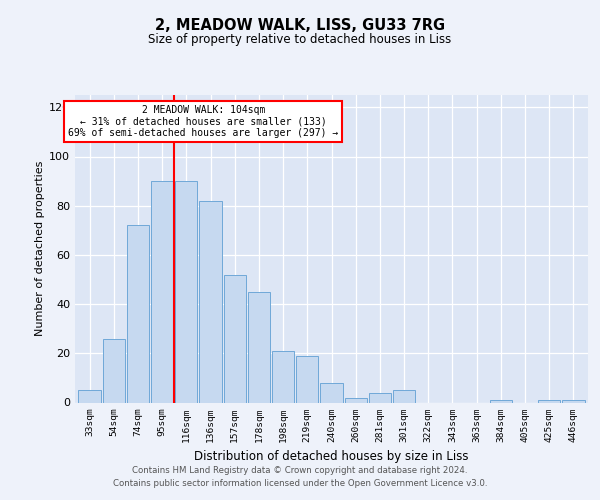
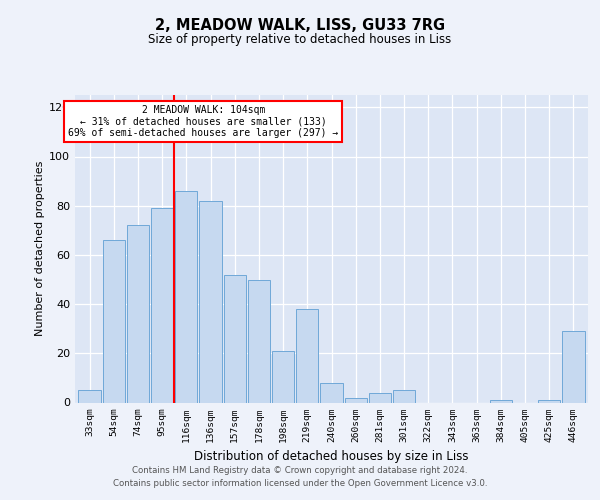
54sqm: 26 -> 66
95sqm: 90 -> 79
116sqm: 90 -> 86
178sqm: 45 -> 50
219sqm: 19 -> 38
446sqm: 1 -> 29
